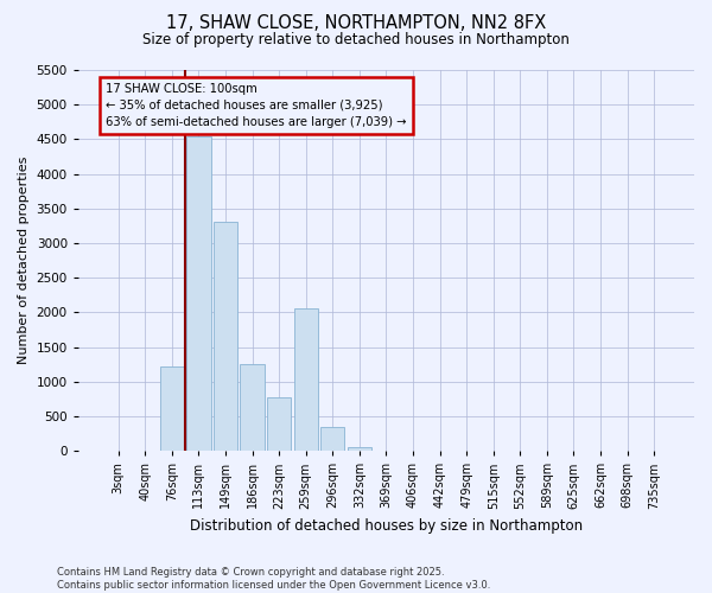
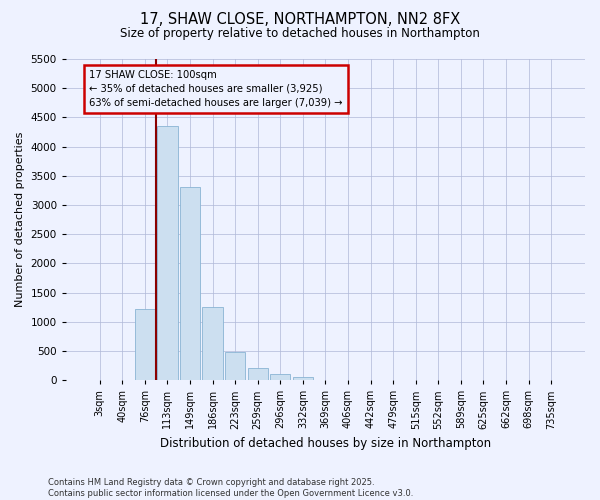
113sqm: 4540 -> 4350
223sqm: 780 -> 490
259sqm: 2060 -> 200
296sqm: 340 -> 100
